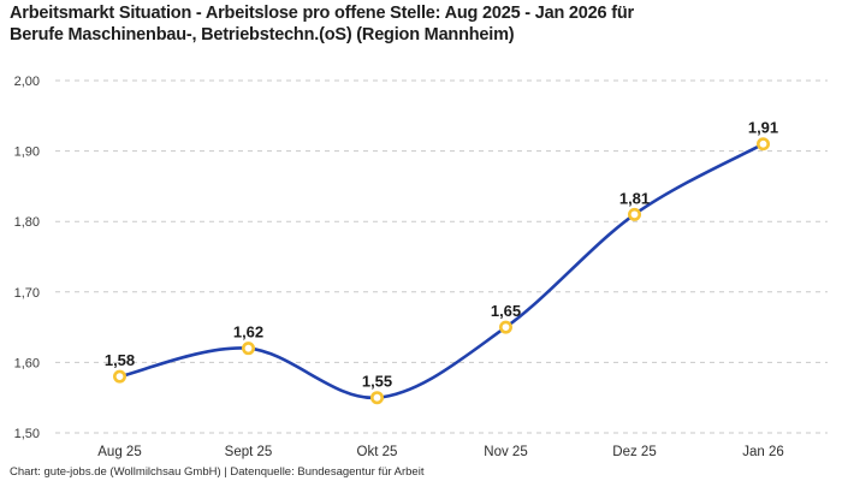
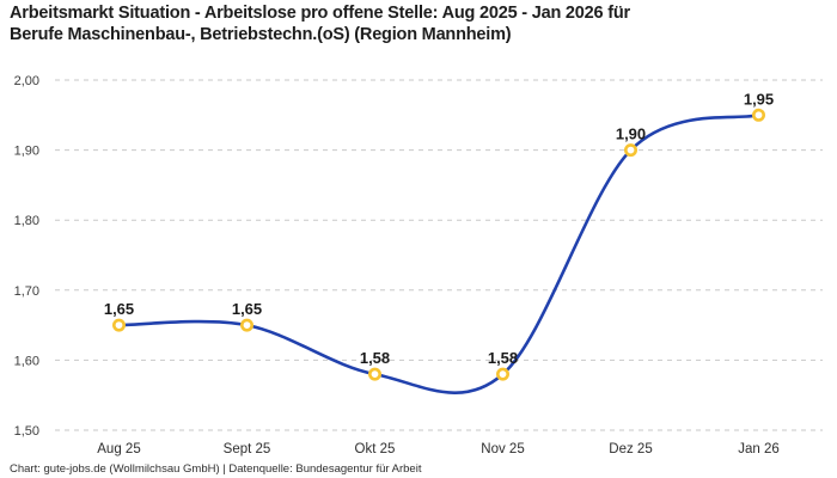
Aug 25: 1,58 -> 1,65
Sept 25: 1,62 -> 1,65
Okt 25: 1,55 -> 1,58
Nov 25: 1,65 -> 1,58
Dez 25: 1,81 -> 1,90
Jan 26: 1,91 -> 1,95
